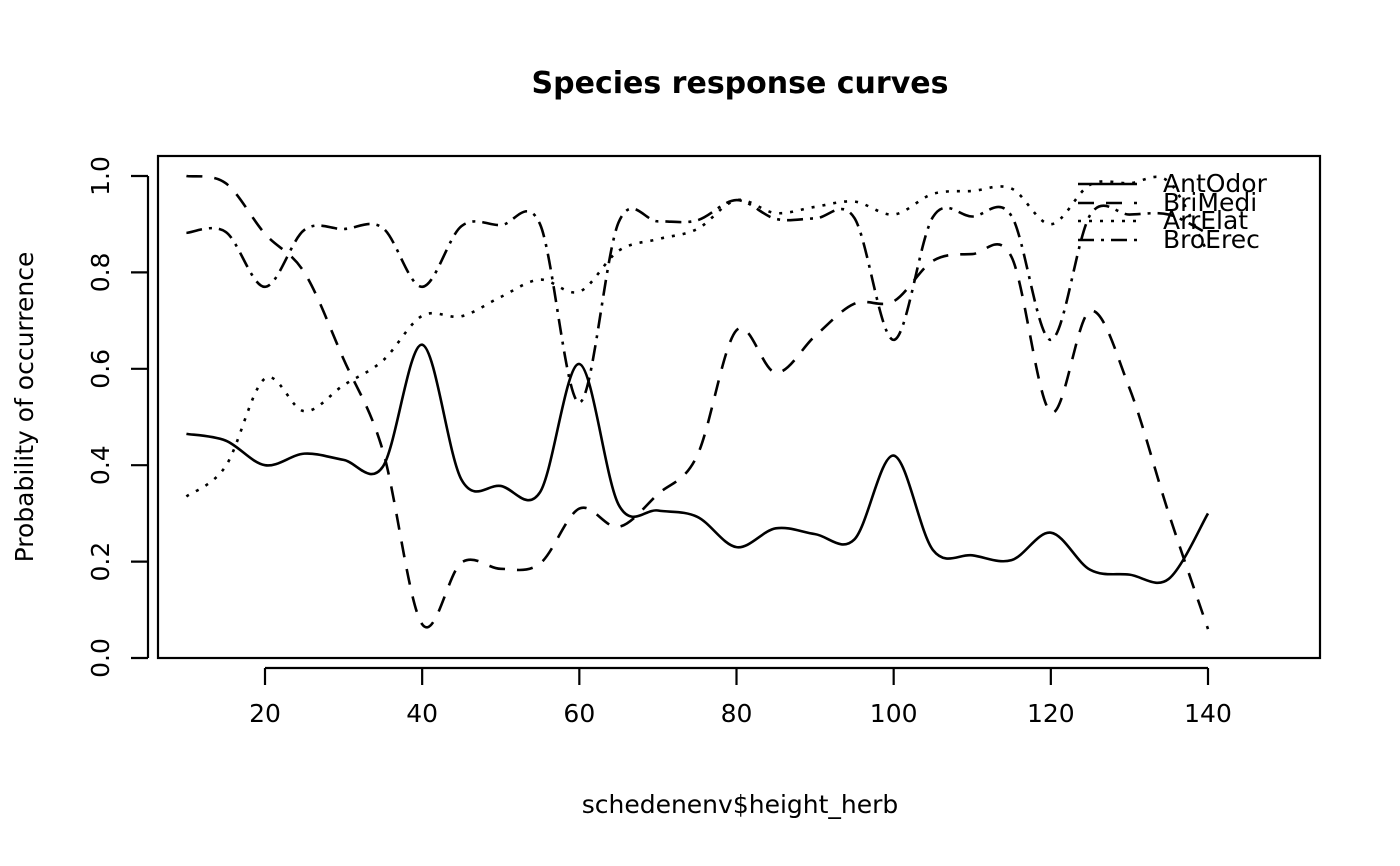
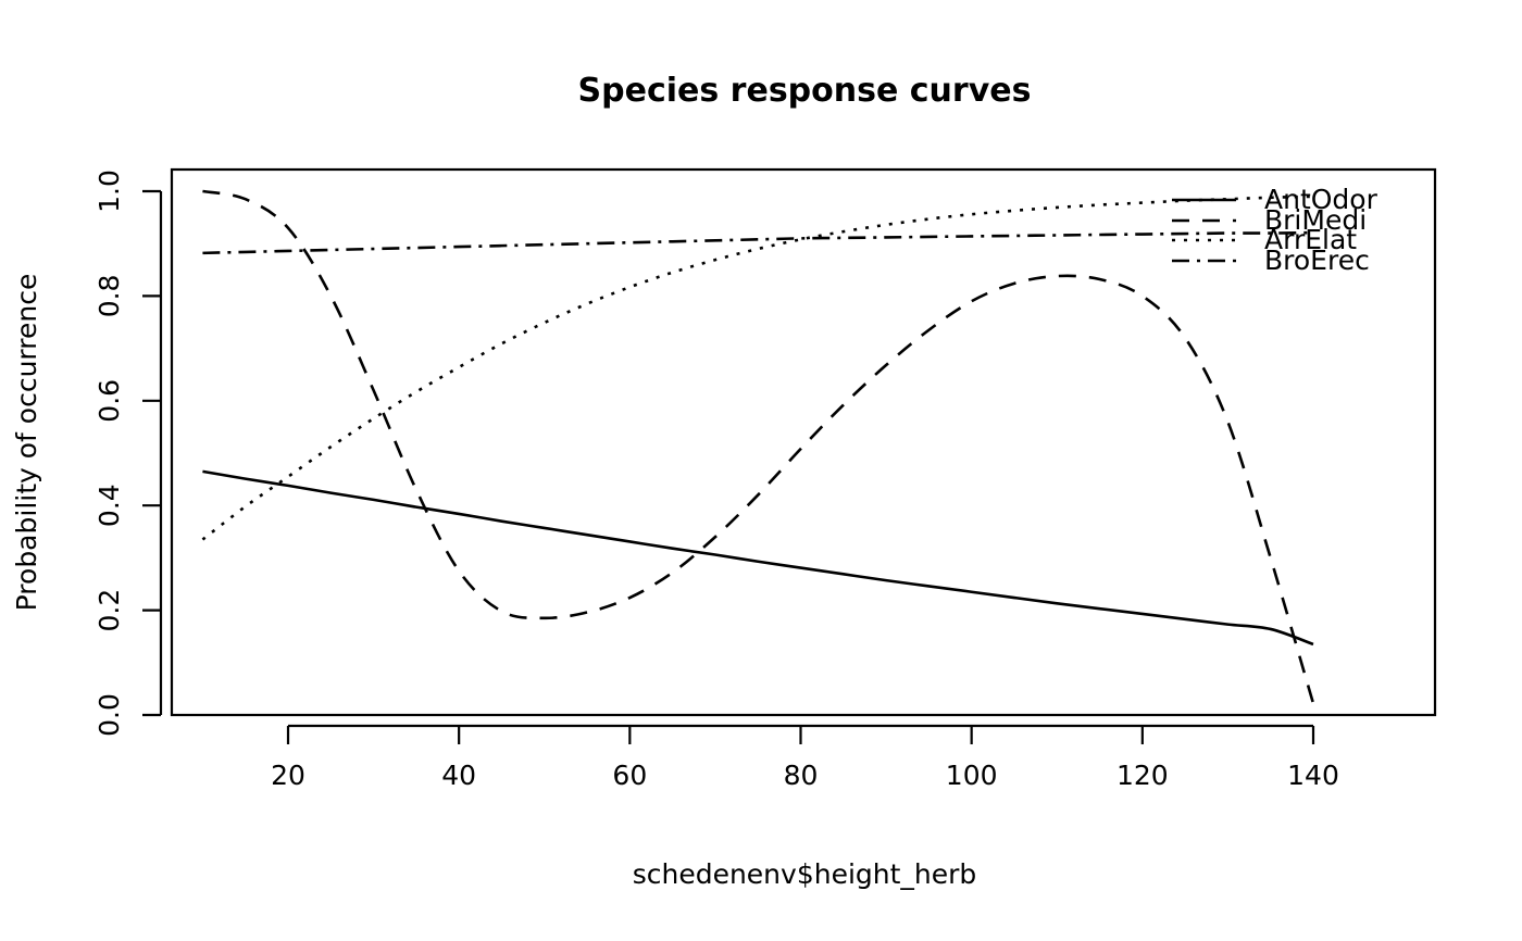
AntOdor/20: 0.40 -> 0.44
BriMedi/20: 0.88 -> 0.93
ArrElat/20: 0.58 -> 0.46
BroErec/20: 0.77 -> 0.89
AntOdor/40: 0.65 -> 0.38
BriMedi/40: 0.07 -> 0.28
ArrElat/40: 0.71 -> 0.66
BroErec/40: 0.77 -> 0.89
AntOdor/60: 0.61 -> 0.33
BriMedi/60: 0.31 -> 0.22
ArrElat/60: 0.76 -> 0.82
BroErec/60: 0.53 -> 0.90
AntOdor/80: 0.23 -> 0.28
BriMedi/80: 0.68 -> 0.51
ArrElat/80: 0.95 -> 0.91
BroErec/80: 0.95 -> 0.91
AntOdor/100: 0.42 -> 0.23
BriMedi/100: 0.74 -> 0.79
ArrElat/100: 0.92 -> 0.96
BroErec/100: 0.66 -> 0.91
AntOdor/120: 0.26 -> 0.19
BriMedi/120: 0.51 -> 0.80
ArrElat/120: 0.90 -> 0.98
BroErec/120: 0.66 -> 0.92
AntOdor/140: 0.30 -> 0.14
BriMedi/140: 0.06 -> 0.02
ArrElat/140: 0.84 -> 0.99
BroErec/140: 0.88 -> 0.92
